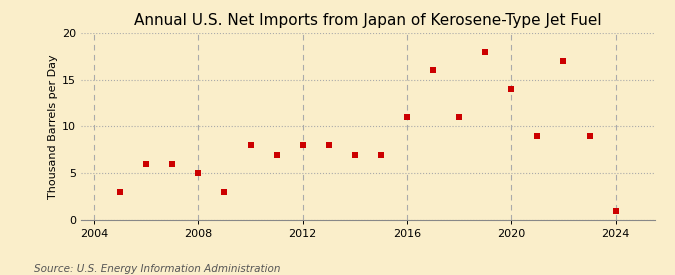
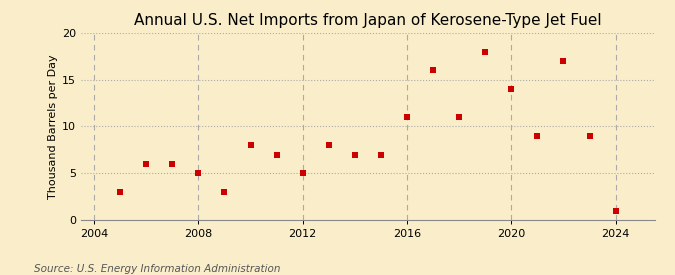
2012: 8 -> 5
